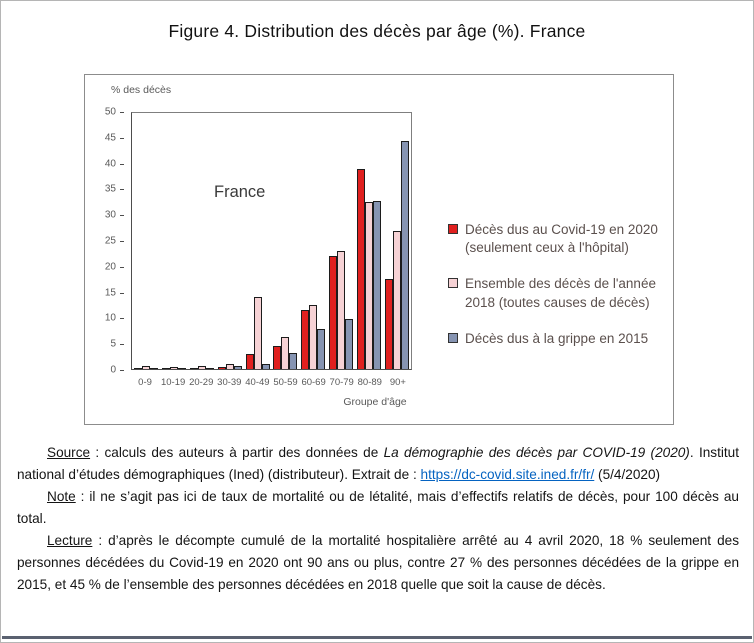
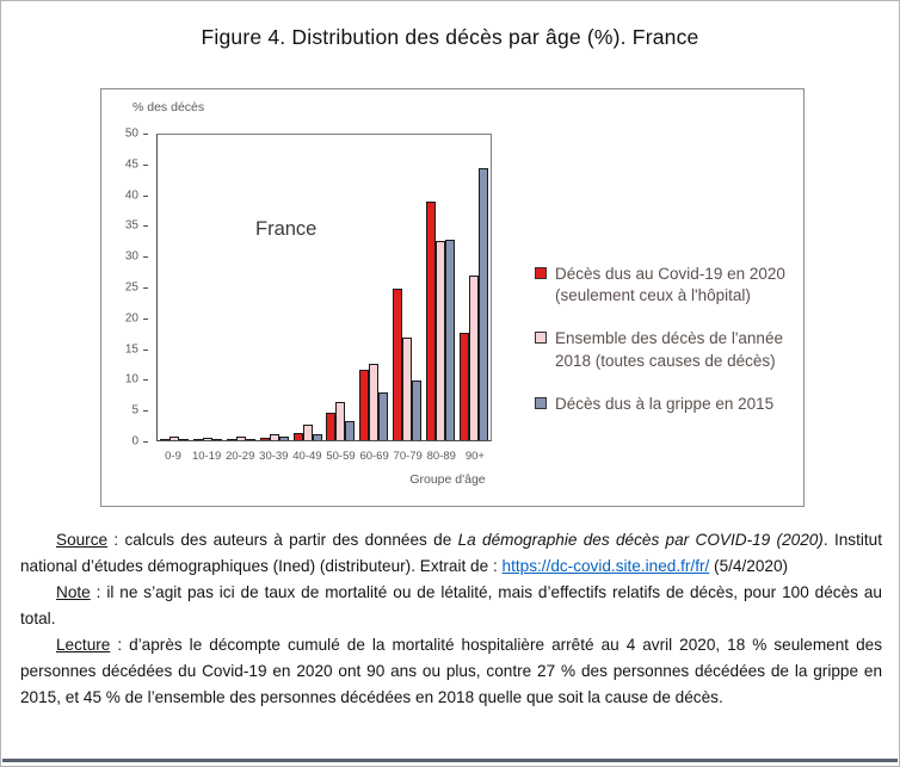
Décès dus au Covid-19 en 2020 (seulement ceux à l'hôpital)/40-49: 3 -> 1
Ensemble des décès de l'année 2018 (toutes causes de décès)/40-49: 14 -> 2
Décès dus au Covid-19 en 2020 (seulement ceux à l'hôpital)/70-79: 22 -> 25
Ensemble des décès de l'année 2018 (toutes causes de décès)/70-79: 23 -> 17
